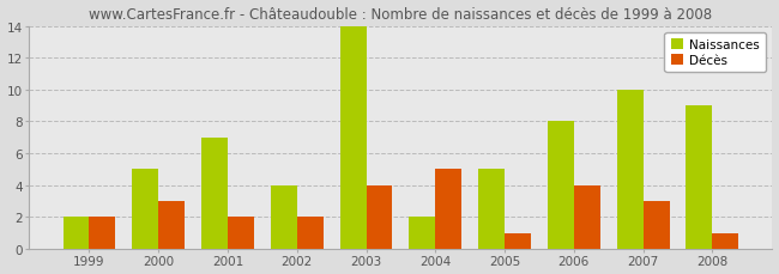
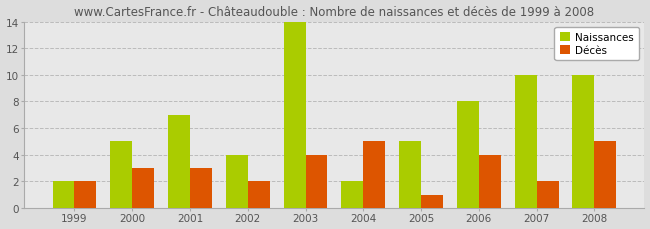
Décès/2001: 2 -> 3
Décès/2007: 3 -> 2
Naissances/2008: 9 -> 10
Décès/2008: 1 -> 5
